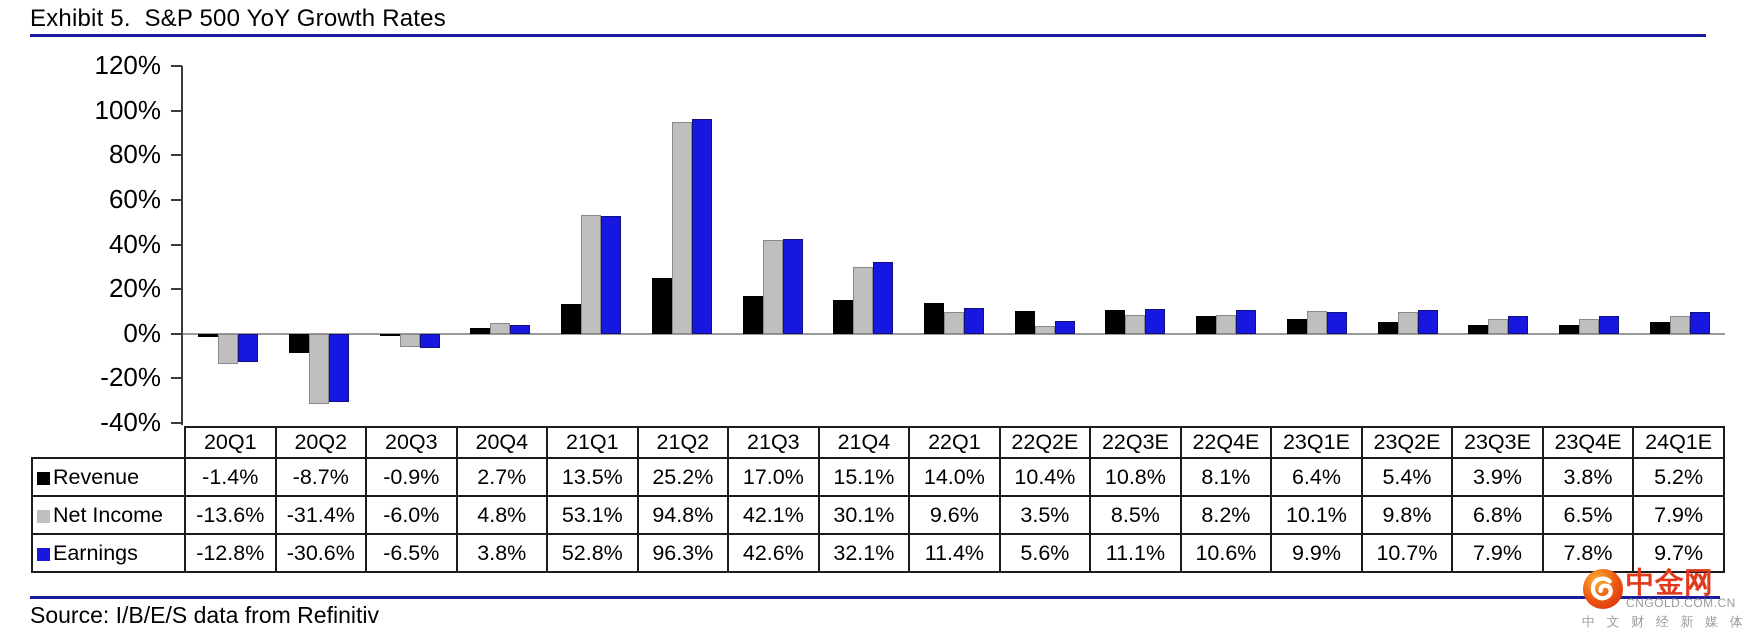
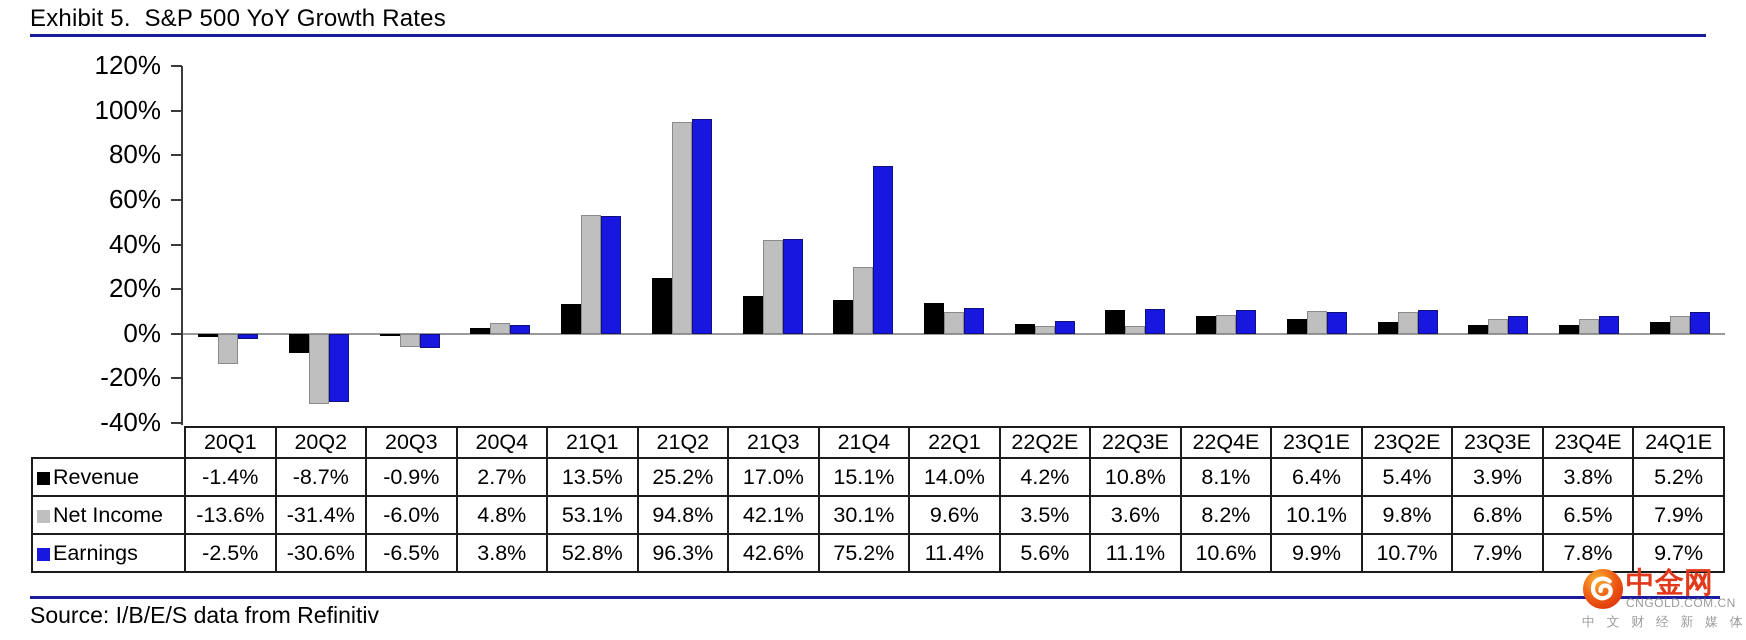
Earnings/20Q1: -12.8% -> -2.5%
Earnings/21Q4: 32.1% -> 75.2%
Revenue/22Q2E: 10.4% -> 4.2%
Net Income/22Q3E: 8.5% -> 3.6%
